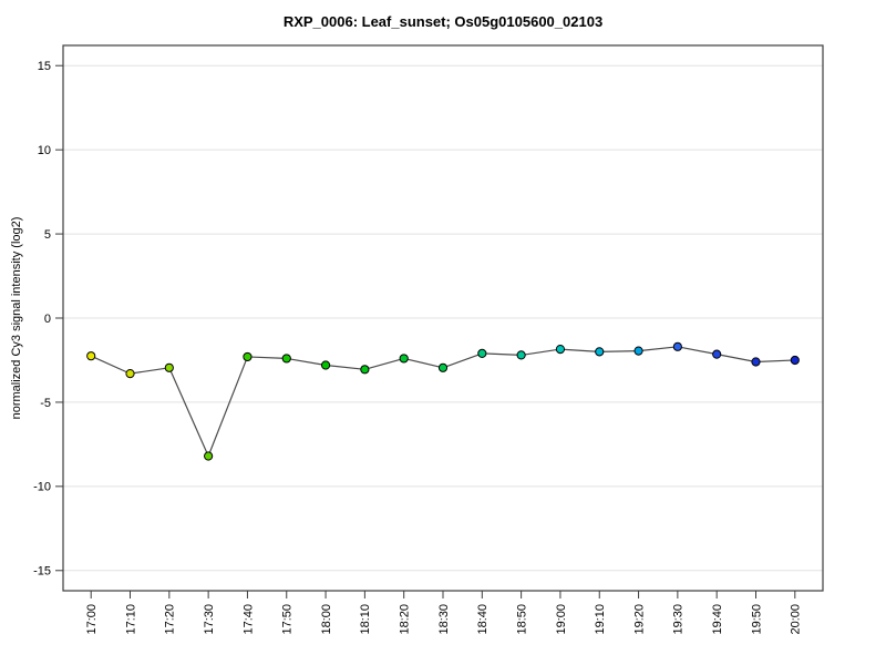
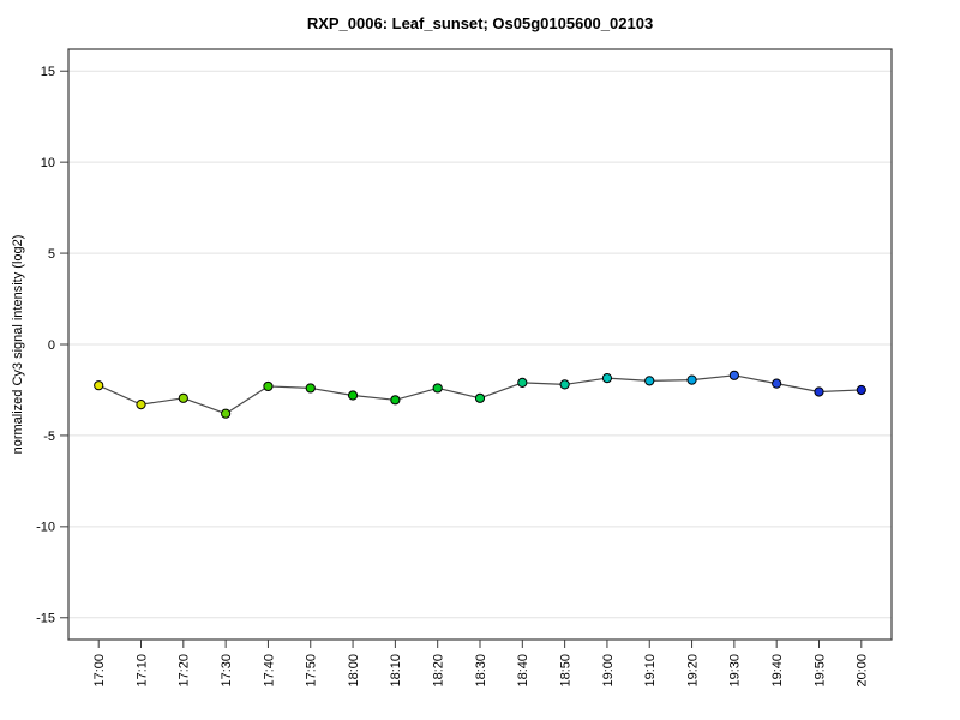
17:30: -8.2 -> -3.8
